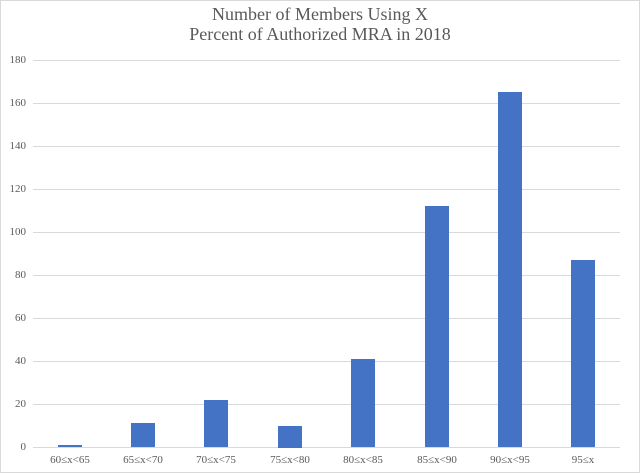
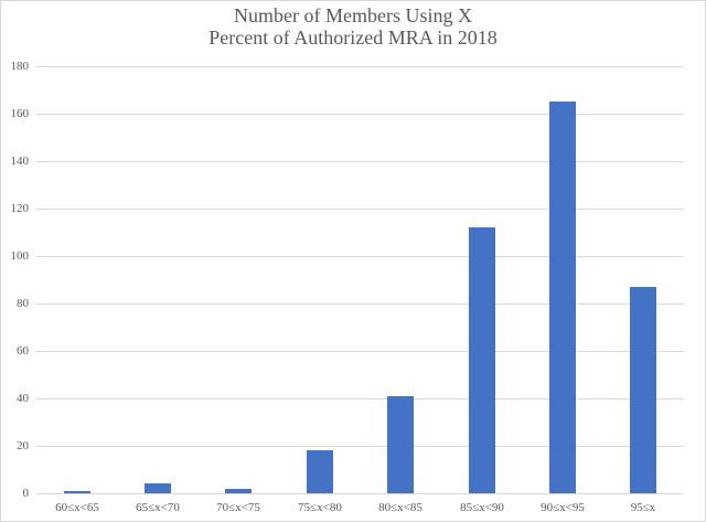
65≤x<70: 11 -> 4
70≤x<75: 22 -> 2
75≤x<80: 10 -> 18
